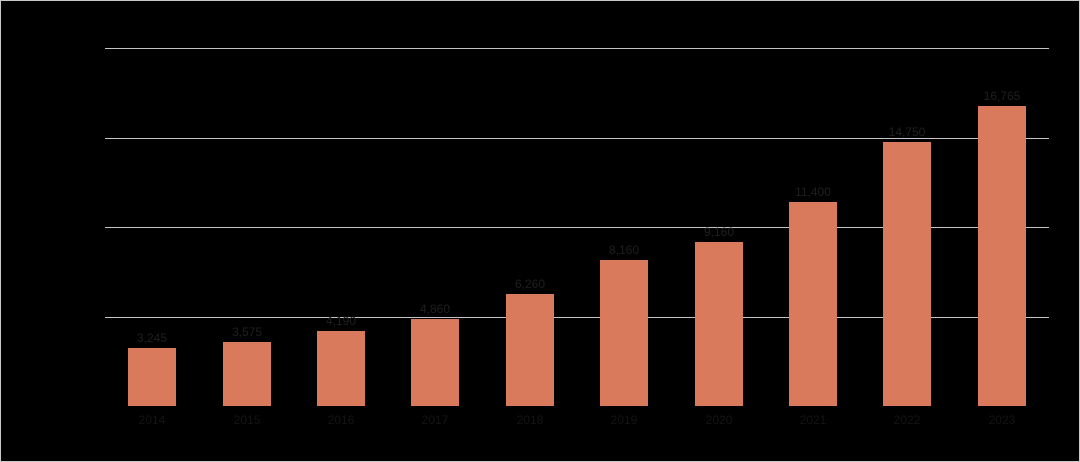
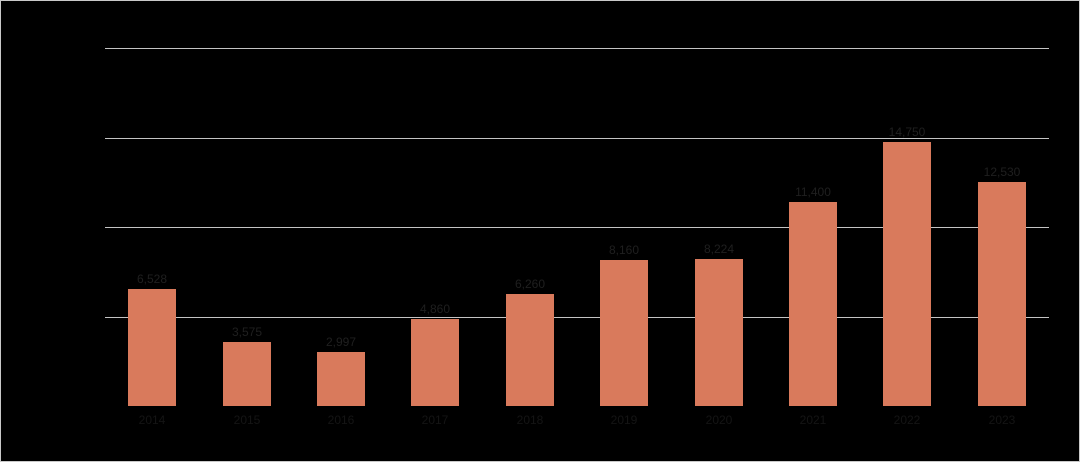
2014: 3,245 -> 6,528
2016: 4,190 -> 2,997
2020: 9,160 -> 8,224
2023: 16,765 -> 12,530
